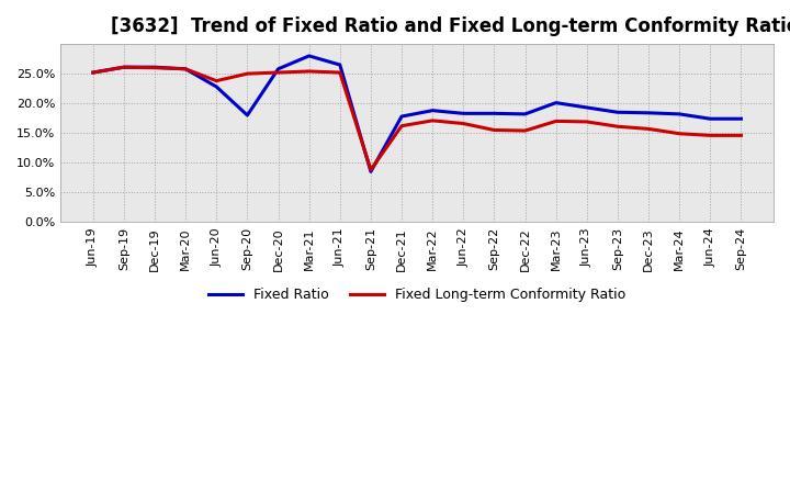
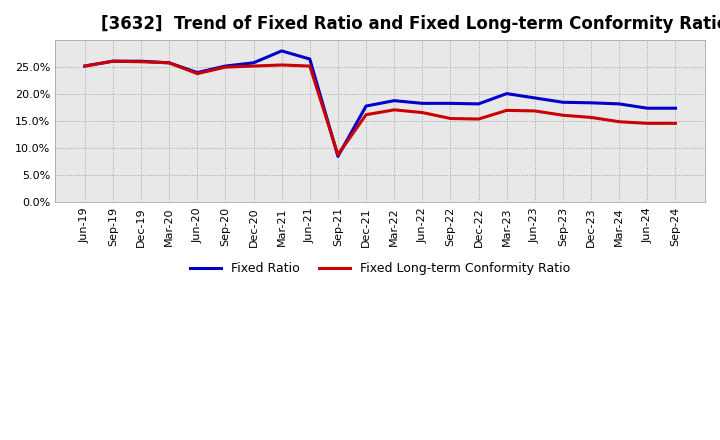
Fixed Ratio/Jun-20: 22.8% -> 24.0%
Fixed Ratio/Sep-20: 18.0% -> 25.2%
